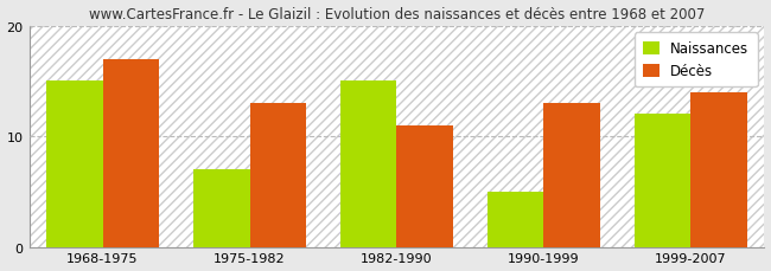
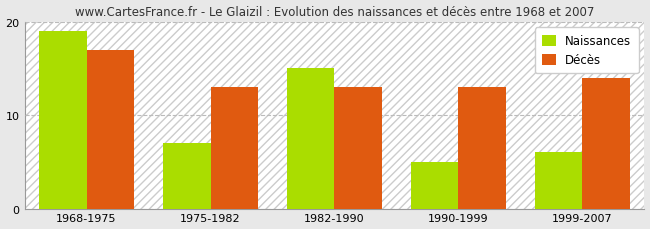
Naissances/1968-1975: 15 -> 19
Décès/1982-1990: 11 -> 13
Naissances/1999-2007: 12 -> 6
